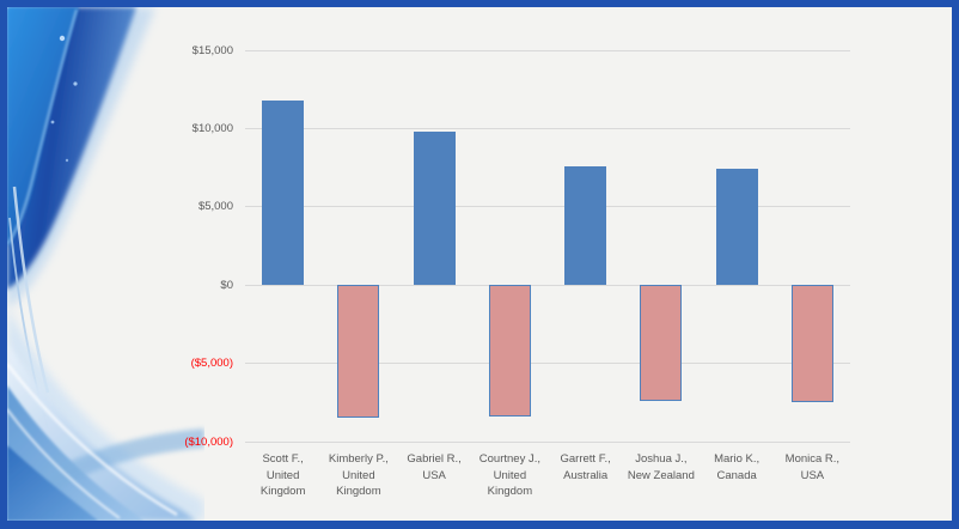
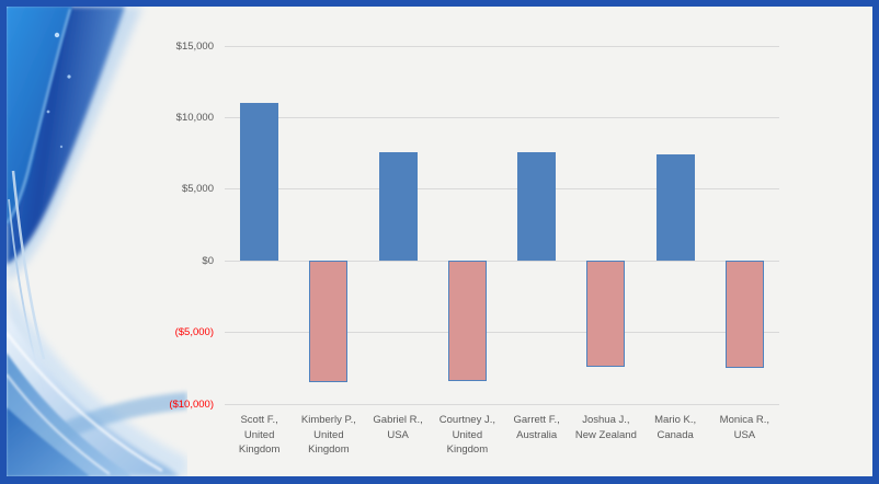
Scott F., United Kingdom: $11800 -> $11000
Gabriel R., USA: $9800 -> $7600
